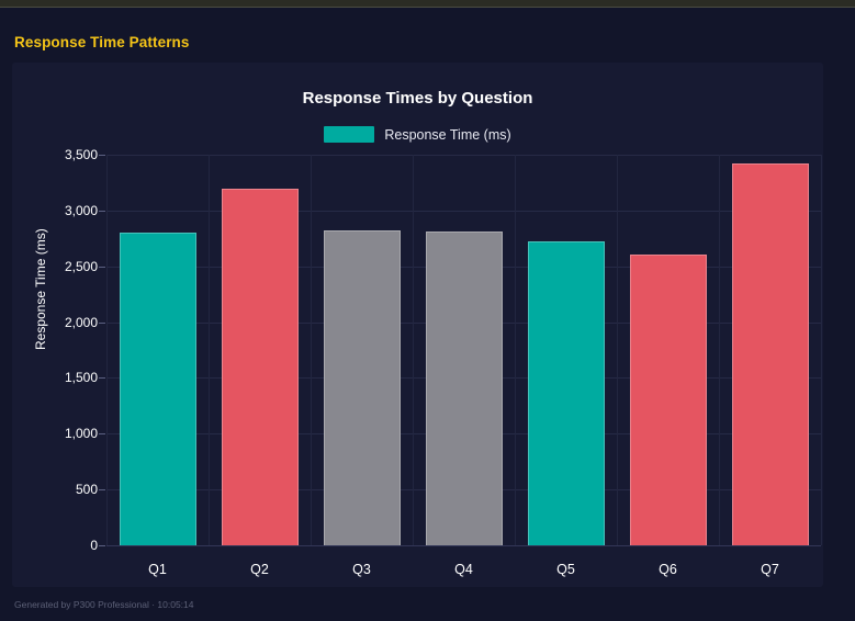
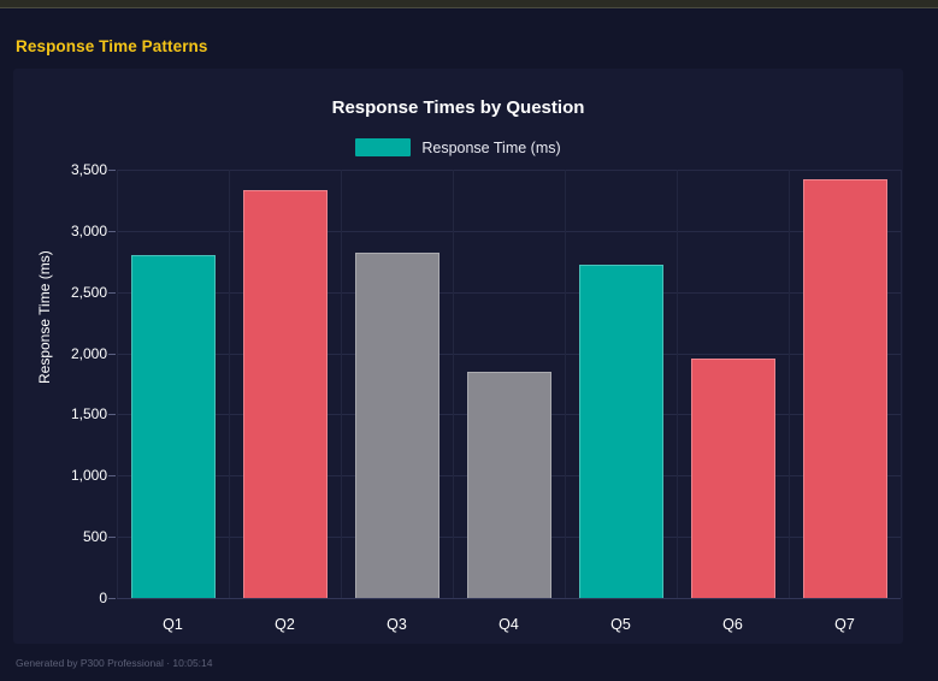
Q2: 3200 -> 3330
Q4: 2810 -> 1850
Q6: 2610 -> 1960
